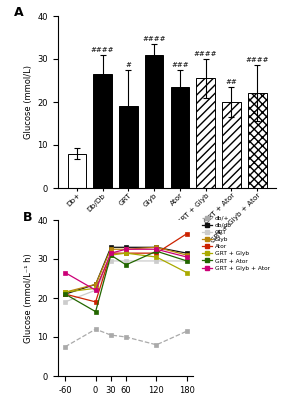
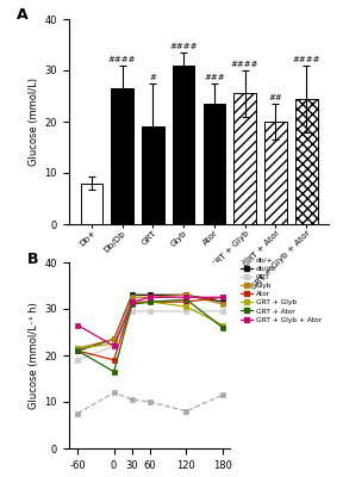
GRT + Glyb + Ator: 22.0 -> 24.5
GRT + Ator/60: 28.5 -> 31.5
Ator/180: 36.5 -> 32.5
GRT + Ator/180: 29.5 -> 26.0
GRT + Glyb + Ator/180: 30.5 -> 32.5
